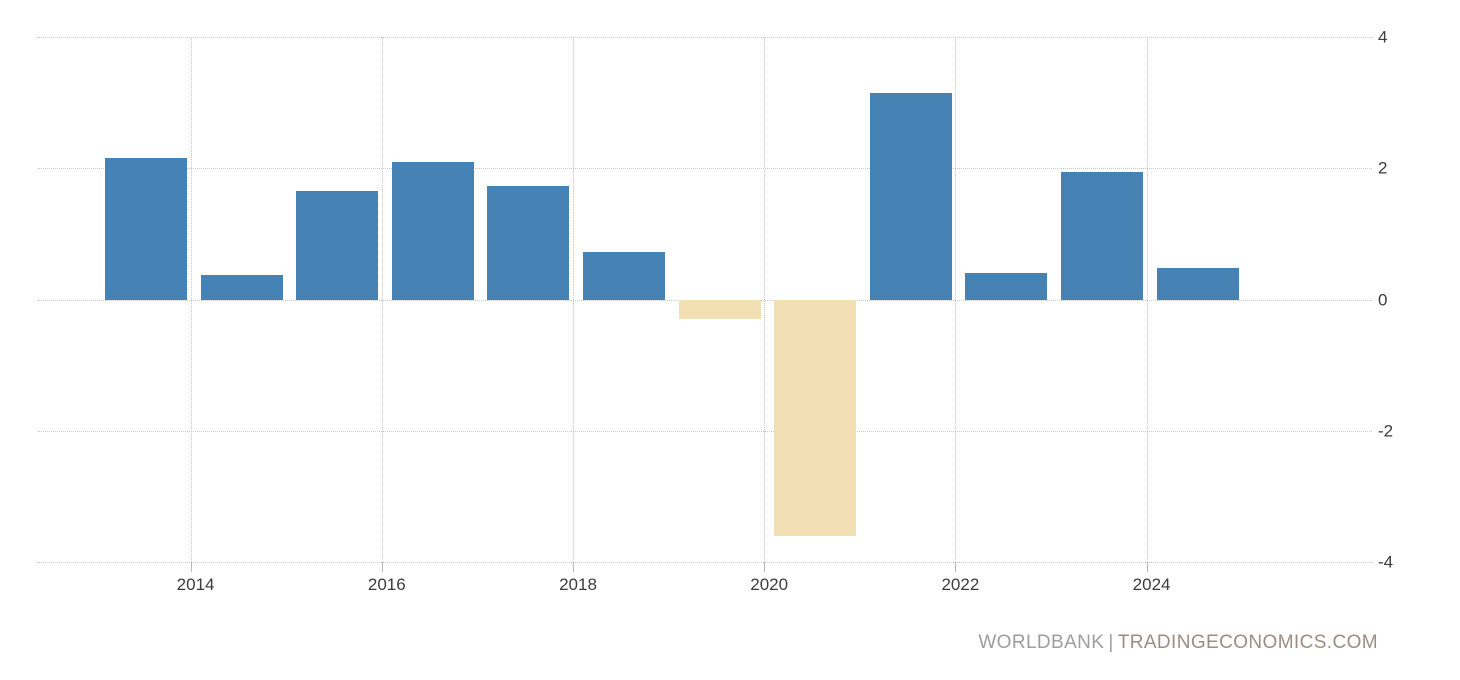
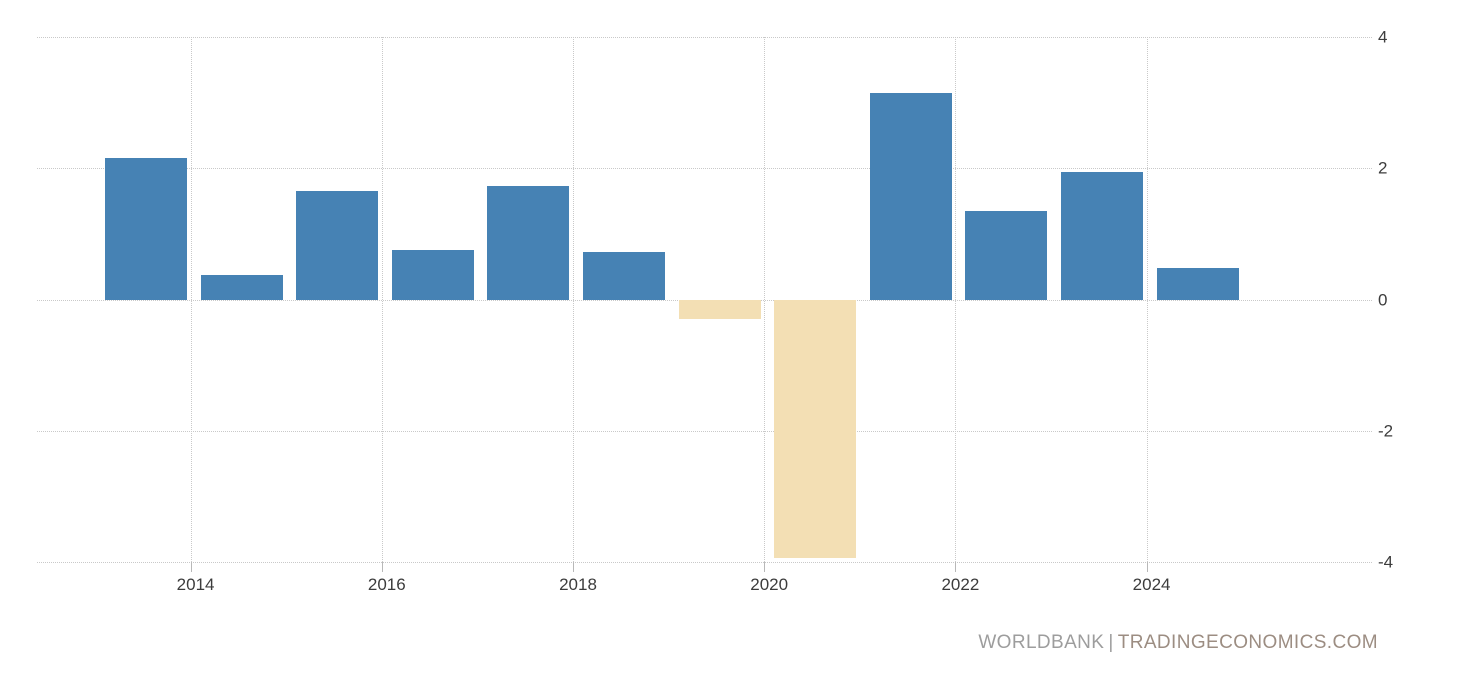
2016: 2.1 -> 0.8
2020: -3.6 -> -3.9
2022: 0.4 -> 1.4
